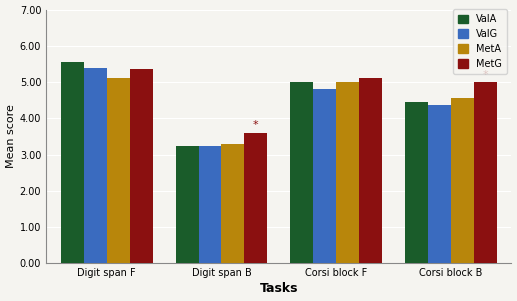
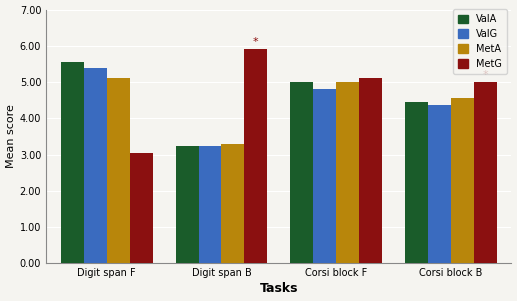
MetG/Digit span F: 5.35 -> 3.05
MetG/Digit span B: 3.60 -> 5.90
